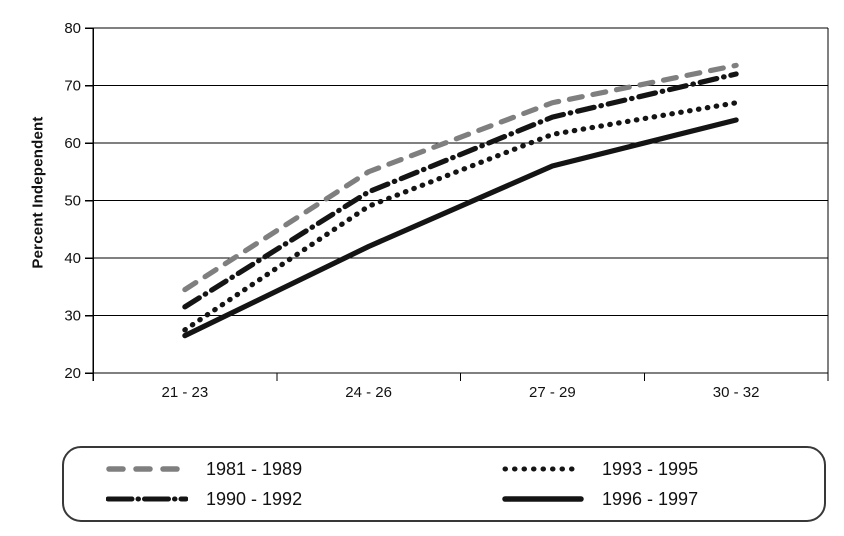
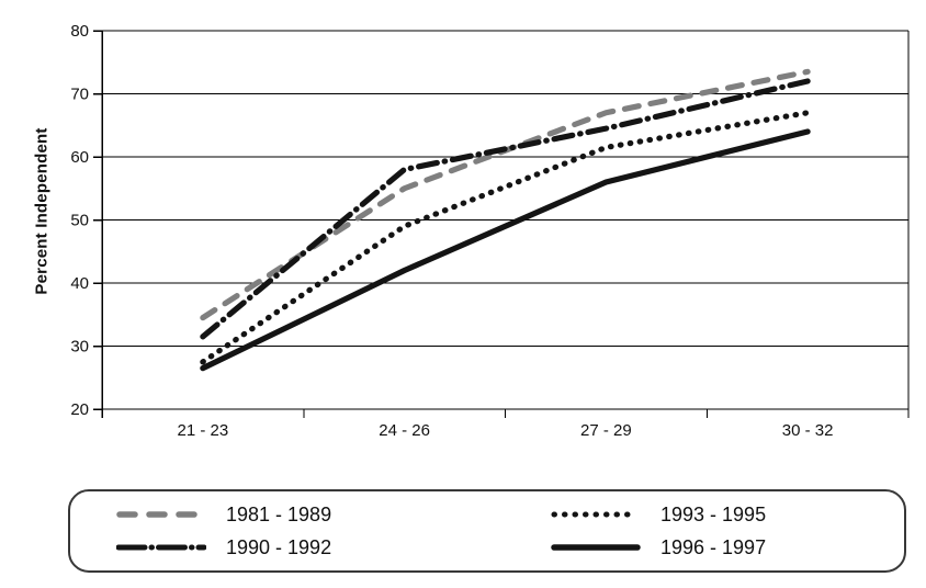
1990 - 1992/24 - 26: 52 -> 58
